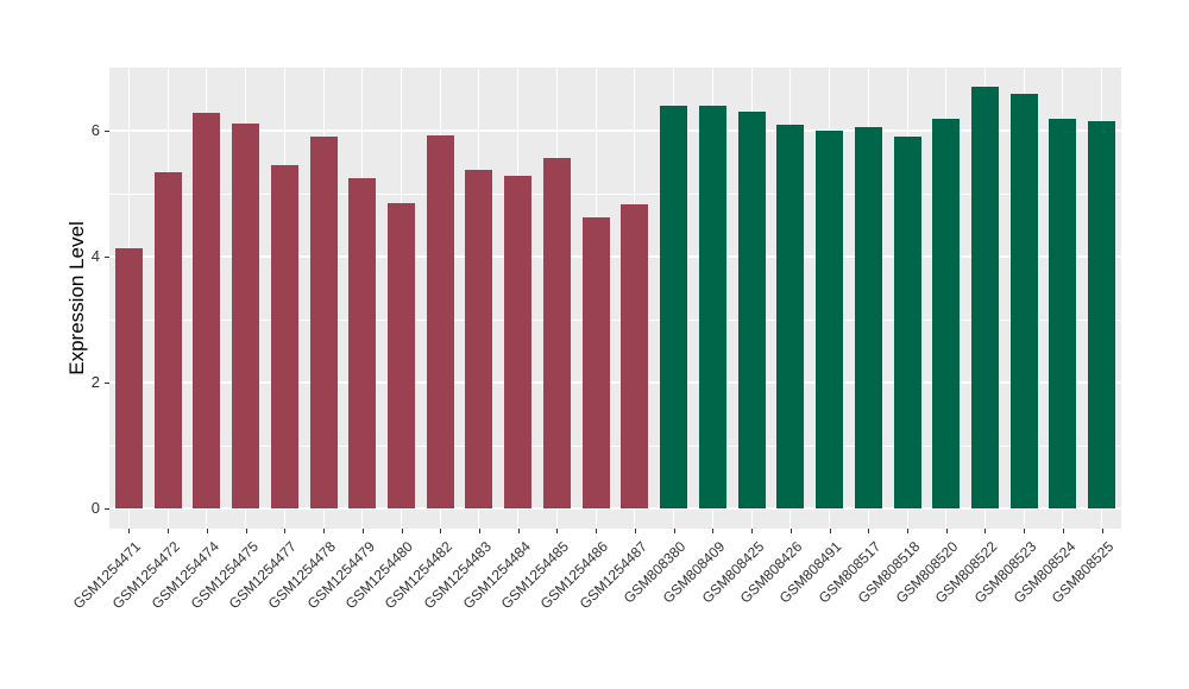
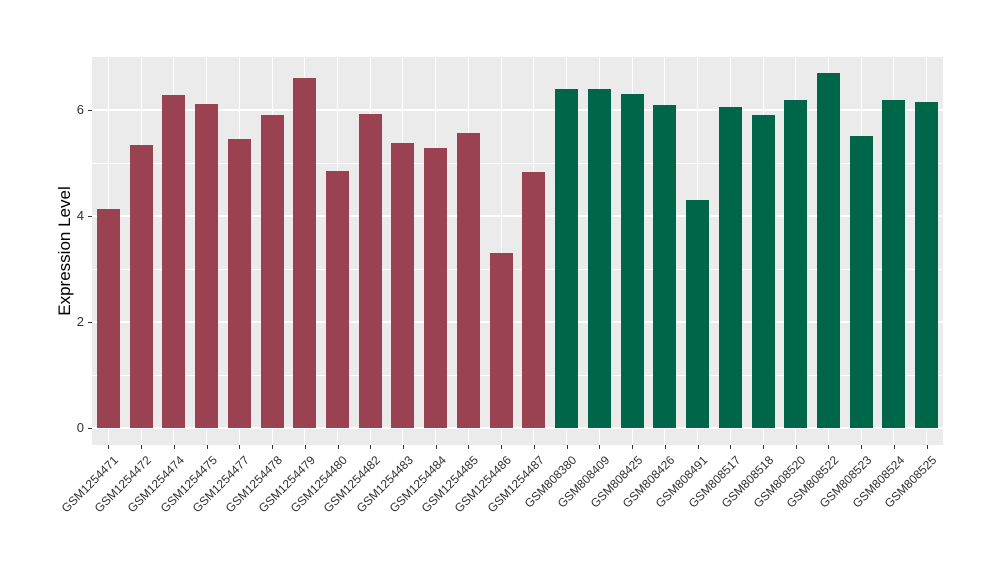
GSM1254479: 5.2 -> 6.6
GSM1254486: 4.6 -> 3.3
GSM808491: 6.0 -> 4.3
GSM808523: 6.6 -> 5.5
